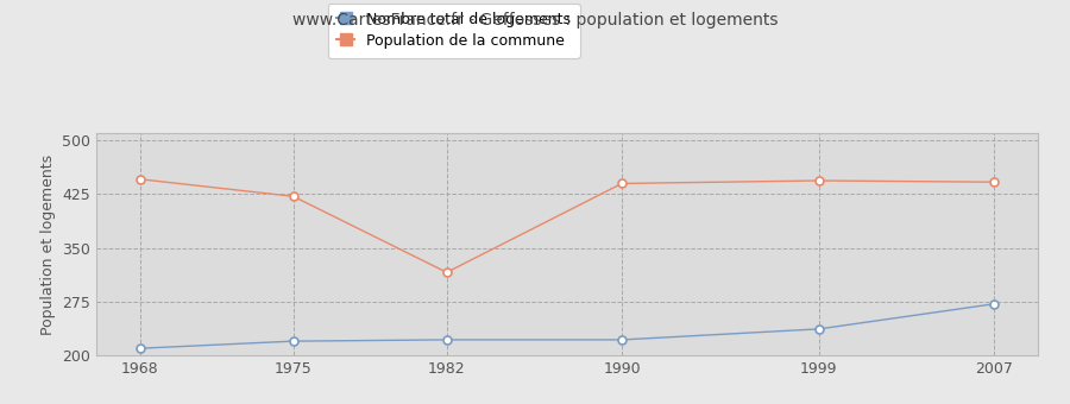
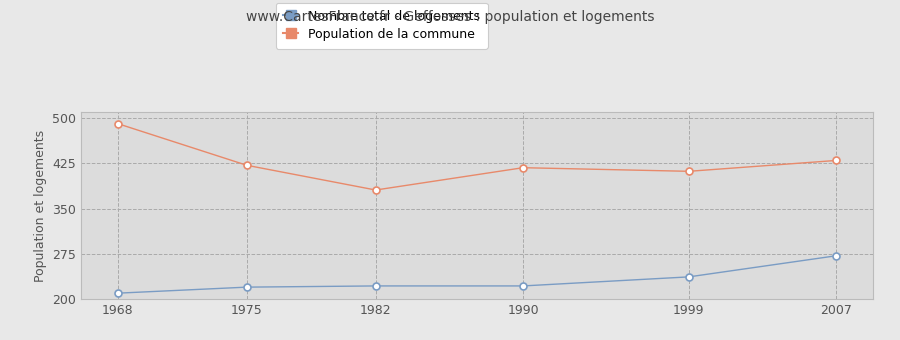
Population de la commune/1968: 446 -> 491
Population de la commune/1982: 316 -> 381
Population de la commune/1990: 440 -> 418
Population de la commune/1999: 444 -> 412
Population de la commune/2007: 442 -> 430
